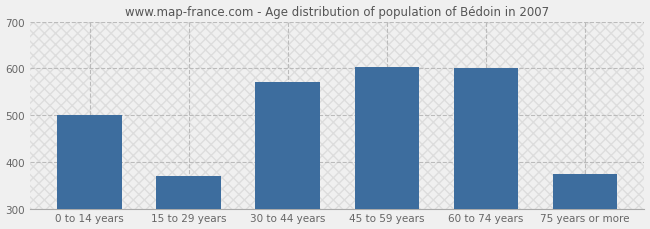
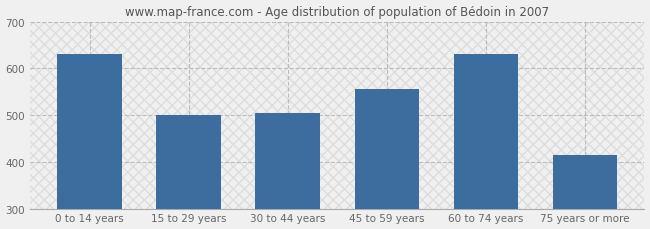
0 to 14 years: 500 -> 630
15 to 29 years: 370 -> 500
30 to 44 years: 570 -> 505
45 to 59 years: 602 -> 555
60 to 74 years: 601 -> 630
75 years or more: 375 -> 415
